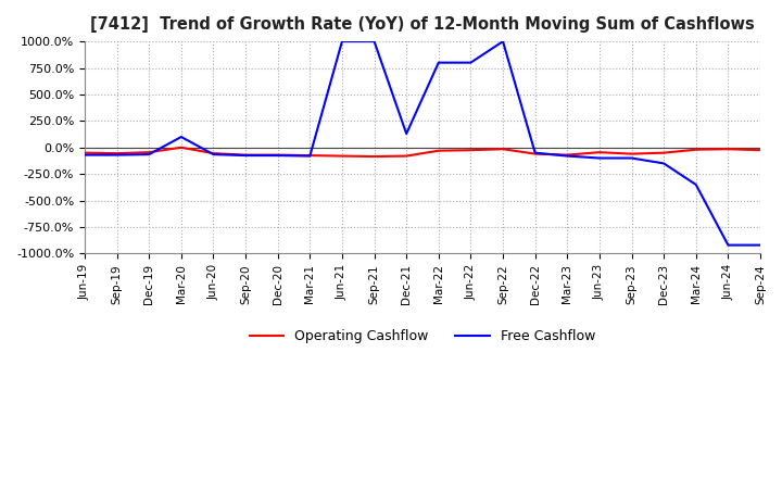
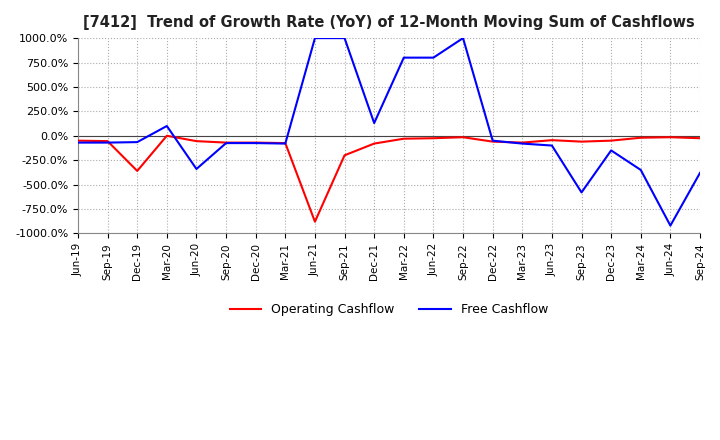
Operating Cashflow/Dec-19: -40% -> -360%
Free Cashflow/Jun-20: -60% -> -340%
Operating Cashflow/Jun-21: -80% -> -880%
Operating Cashflow/Sep-21: -80% -> -200%
Free Cashflow/Sep-23: -100% -> -580%
Free Cashflow/Sep-24: -920% -> -380%
